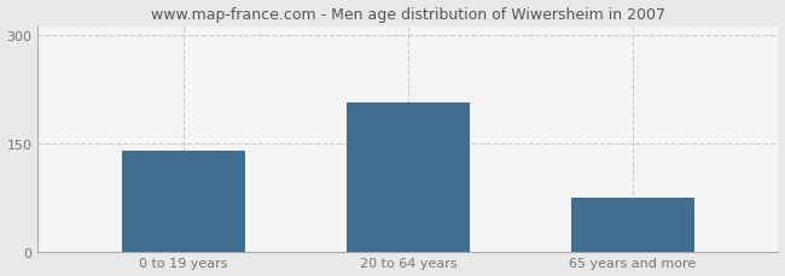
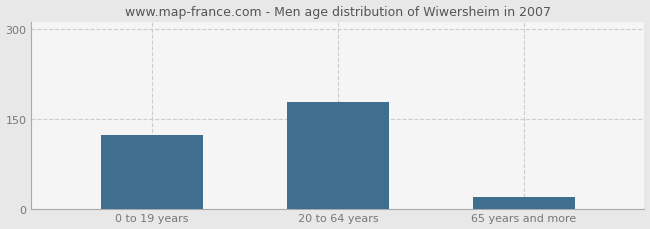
0 to 19 years: 140 -> 122
20 to 64 years: 206 -> 178
65 years and more: 74 -> 20
